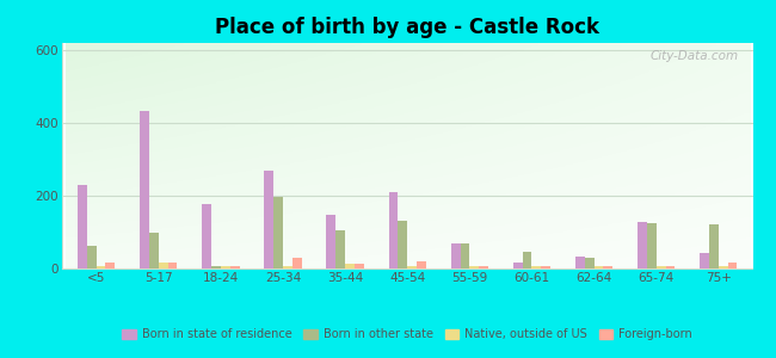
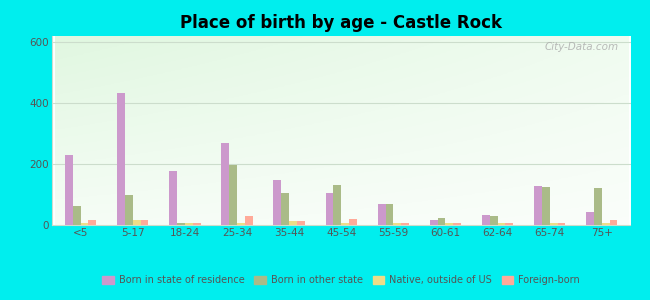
Born in state of residence/45-54: 210 -> 105
Born in other state/60-61: 45 -> 22
